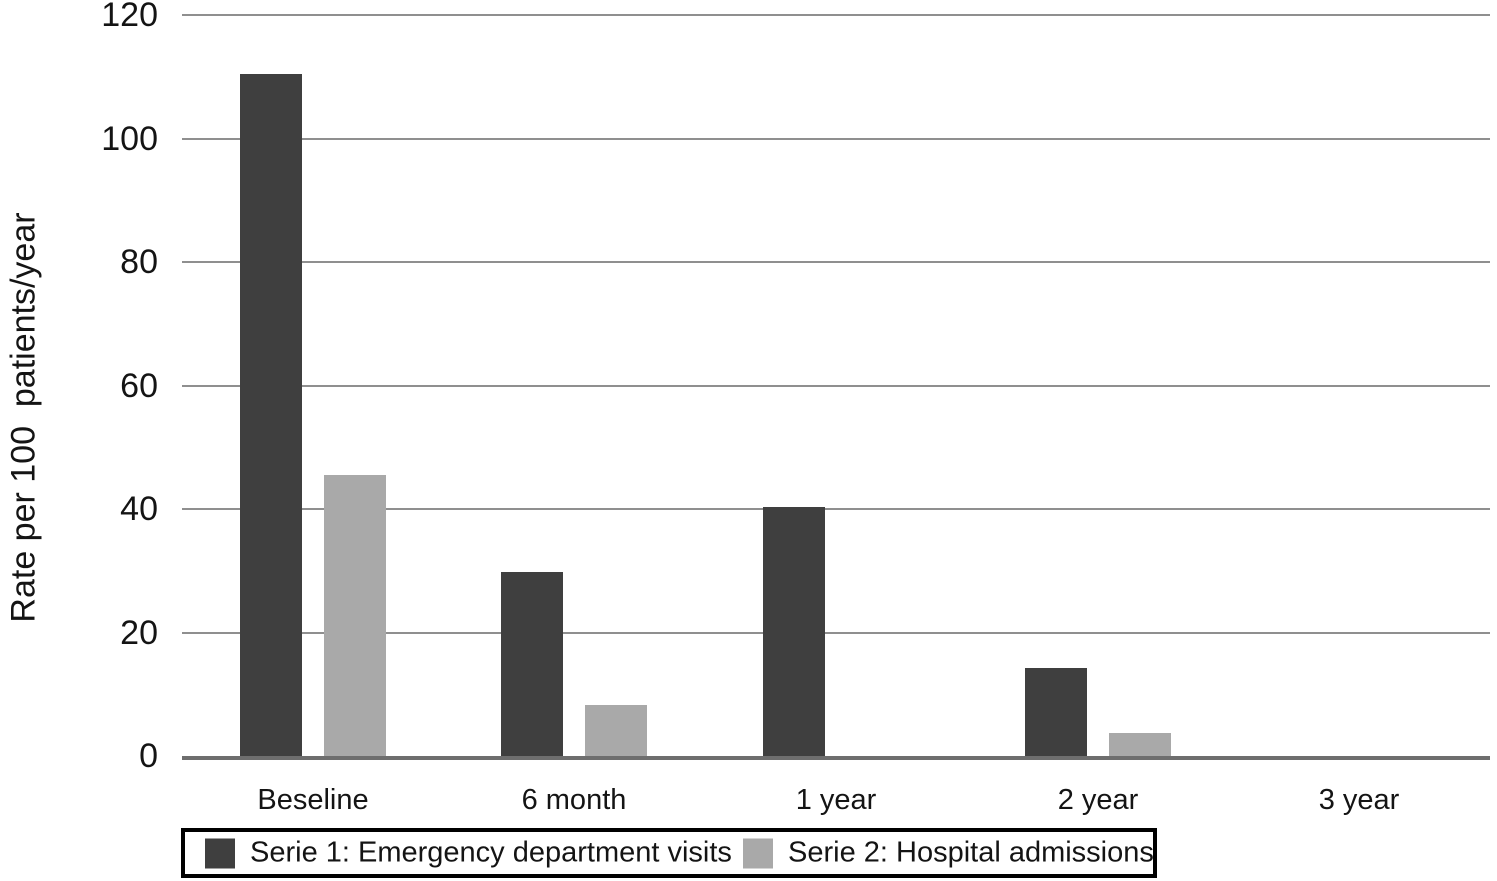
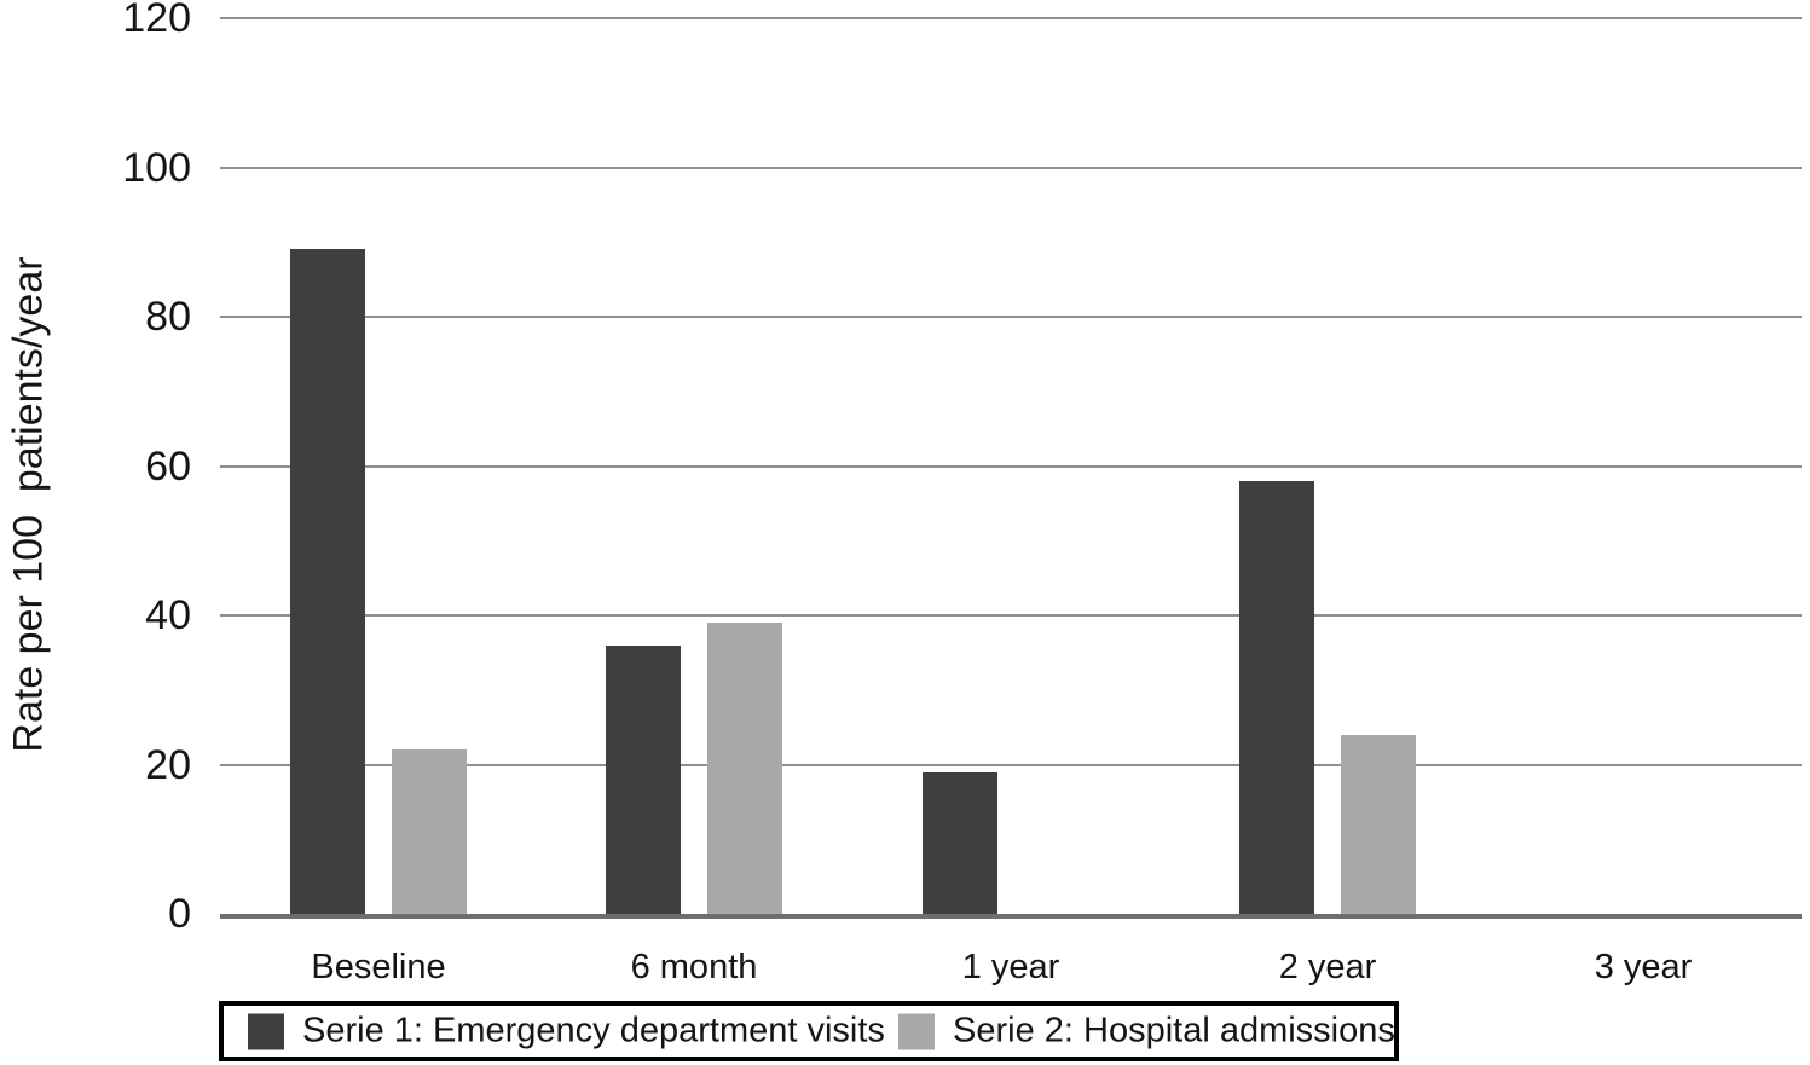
Serie 1: Emergency department visits/Beseline: 110 -> 89
Serie 2: Hospital admissions/Beseline: 46 -> 22
Serie 1: Emergency department visits/6 month: 30 -> 36
Serie 2: Hospital admissions/6 month: 8 -> 39
Serie 1: Emergency department visits/1 year: 40 -> 19
Serie 1: Emergency department visits/2 year: 14 -> 58
Serie 2: Hospital admissions/2 year: 4 -> 24
